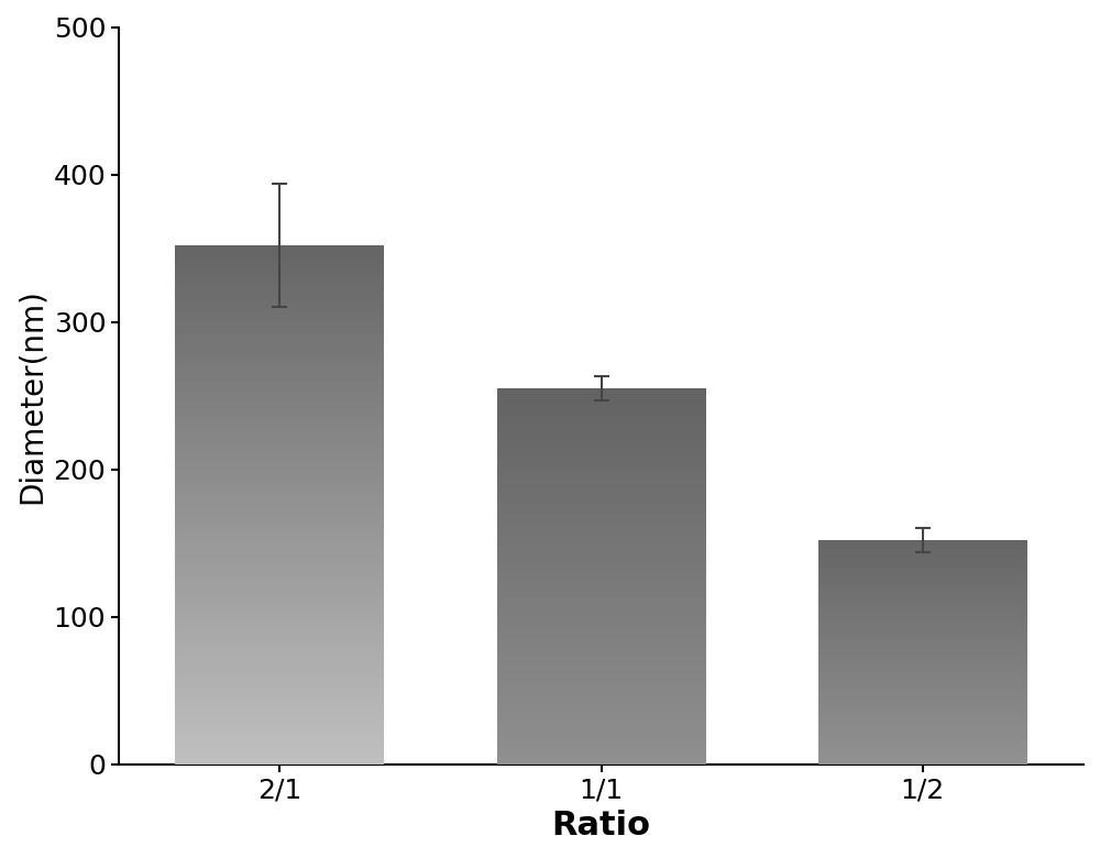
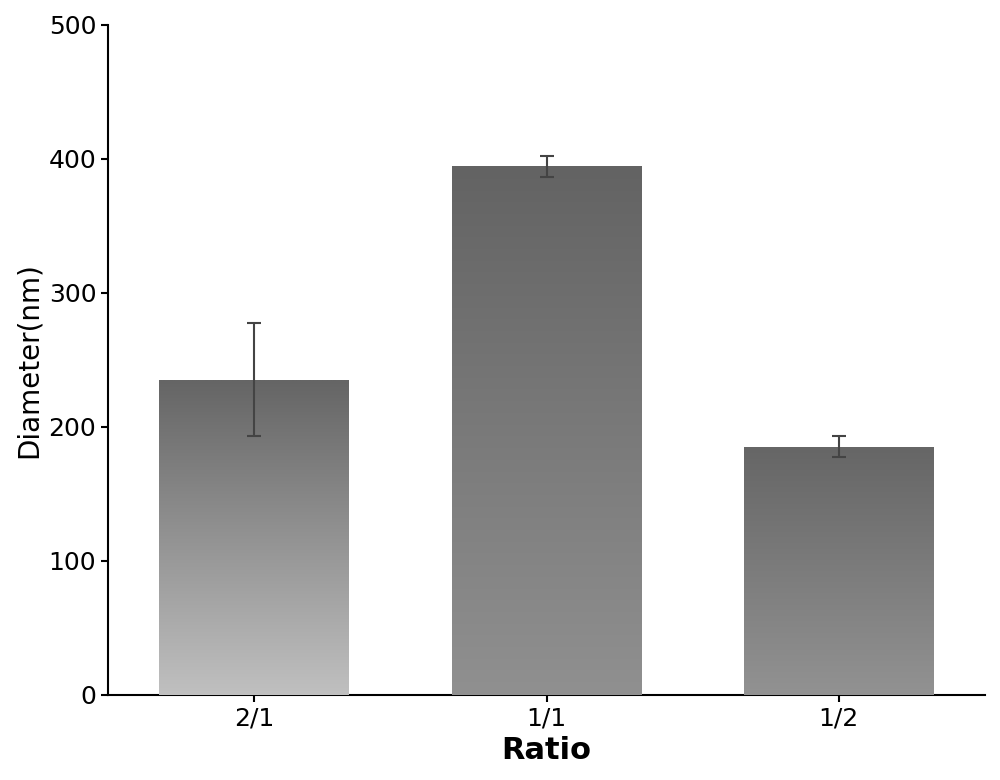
2/1: 352 -> 235
1/1: 255 -> 394
1/2: 152 -> 185
